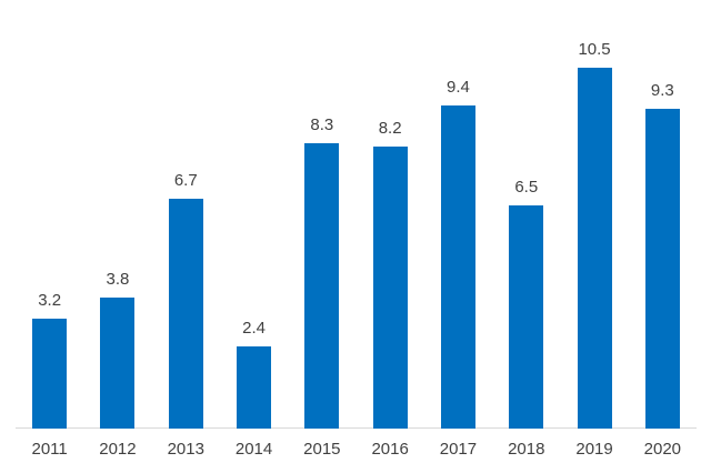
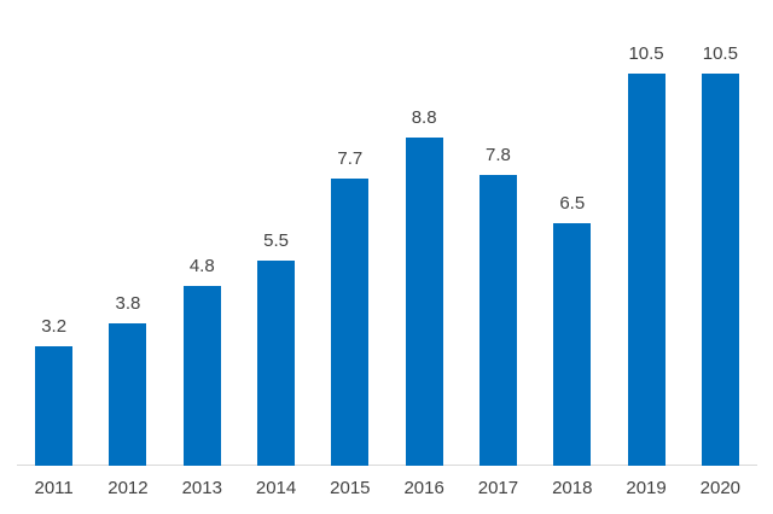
2013: 6.7 -> 4.8
2014: 2.4 -> 5.5
2015: 8.3 -> 7.7
2016: 8.2 -> 8.8
2017: 9.4 -> 7.8
2020: 9.3 -> 10.5
